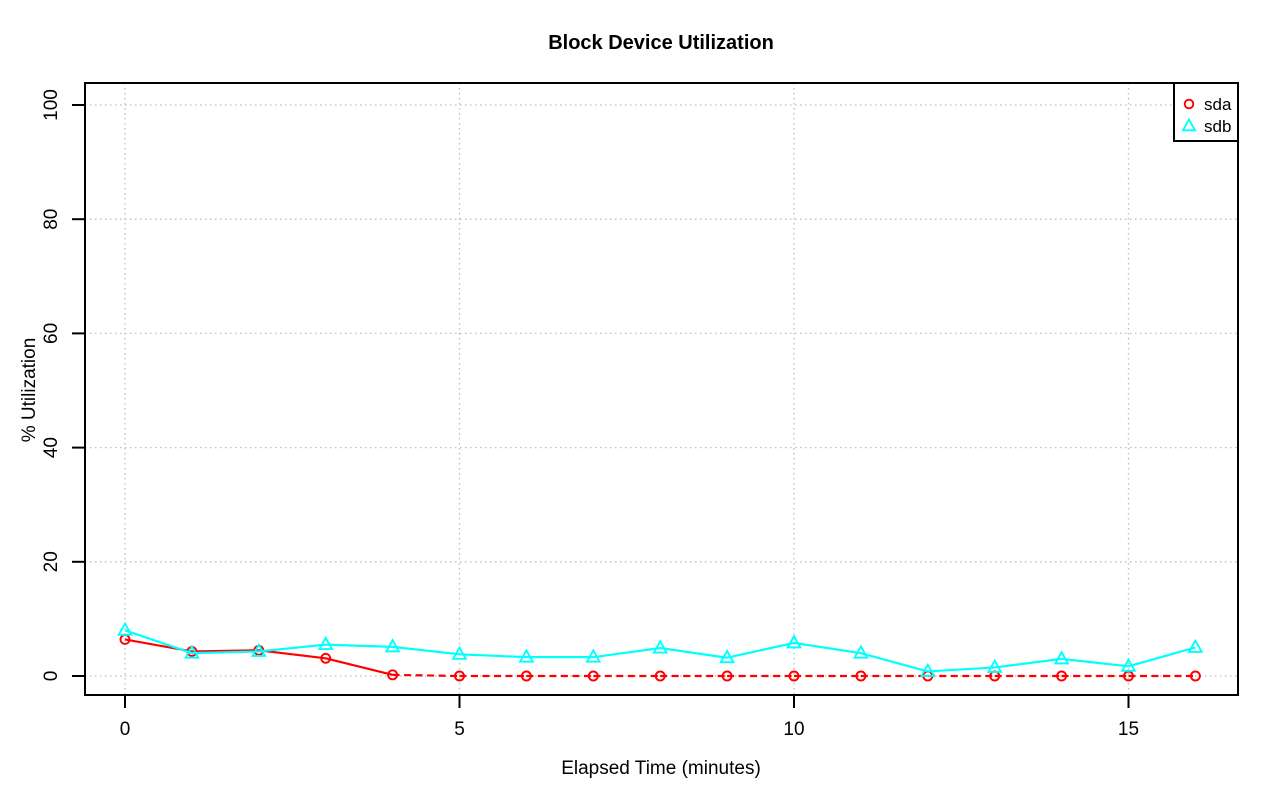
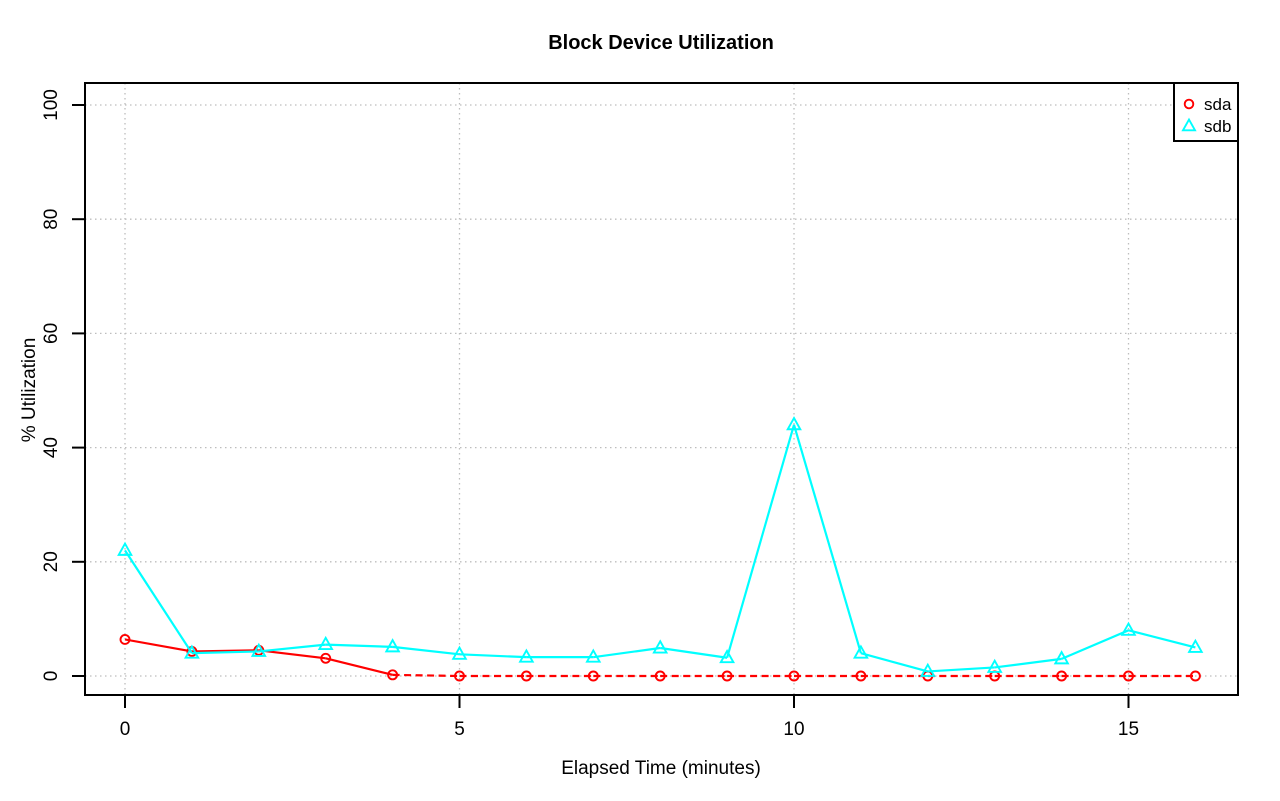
sdb/0: 8 -> 22
sdb/10: 6 -> 44
sdb/15: 2 -> 8
